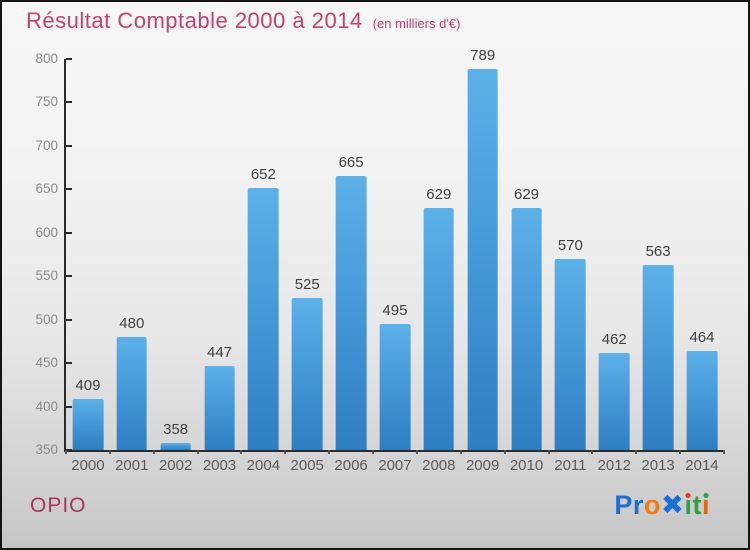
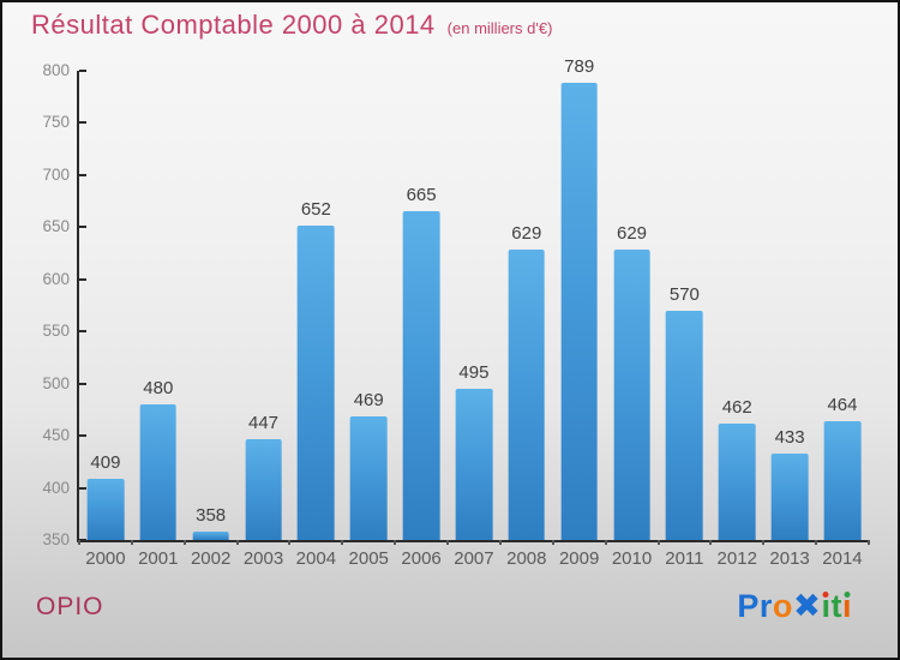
2005: 525 -> 469
2013: 563 -> 433
